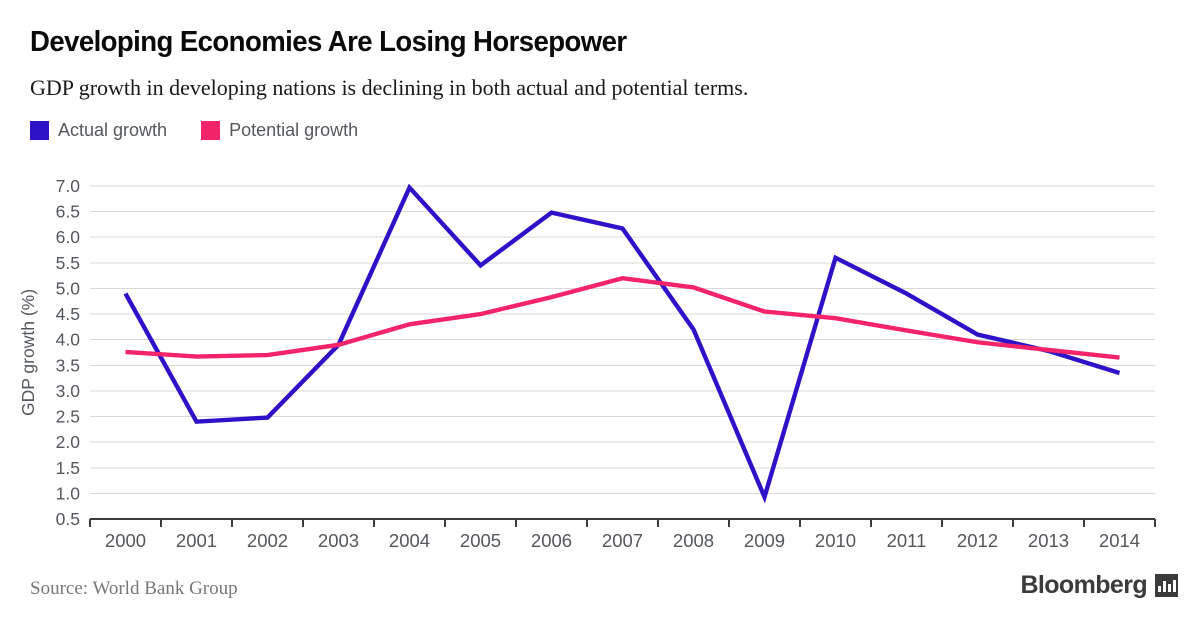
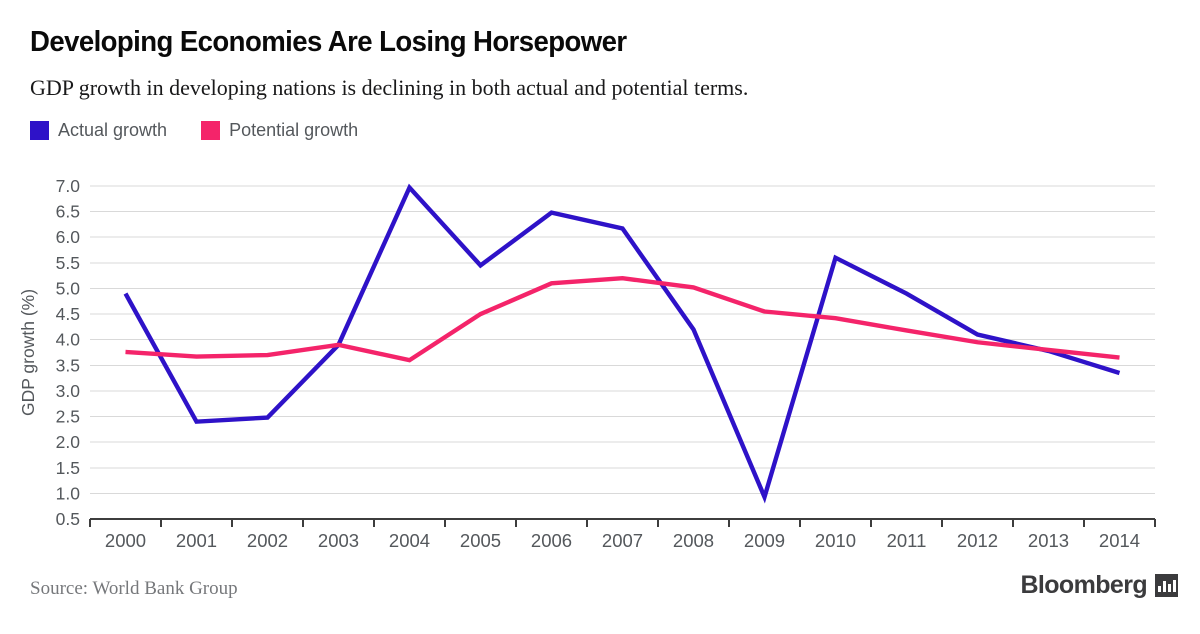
Potential growth/2004: 4.3 -> 3.6
Potential growth/2006: 4.8 -> 5.1
